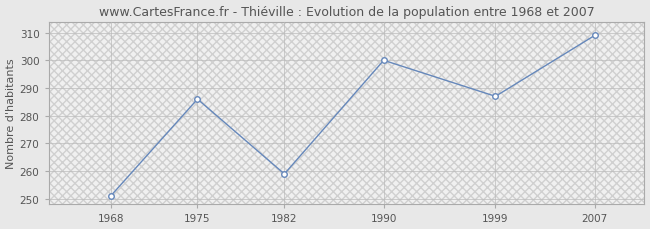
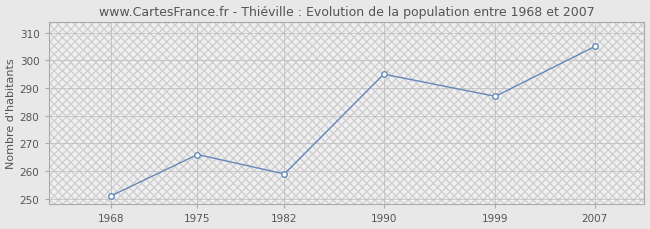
1975: 286 -> 266
1990: 300 -> 295
2007: 309 -> 305
